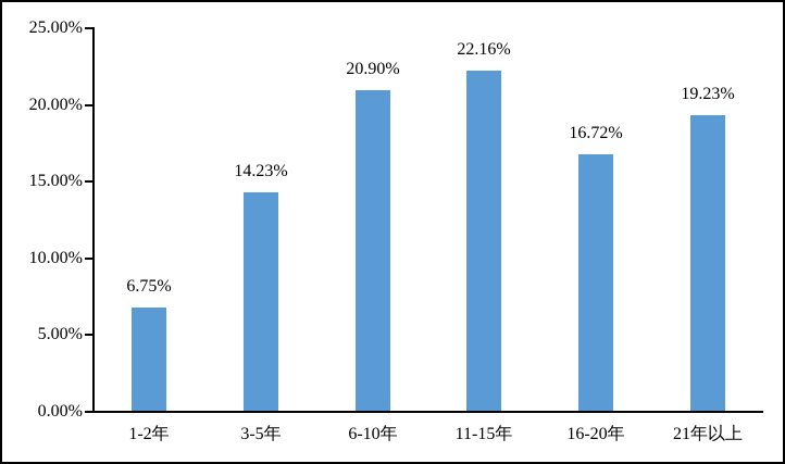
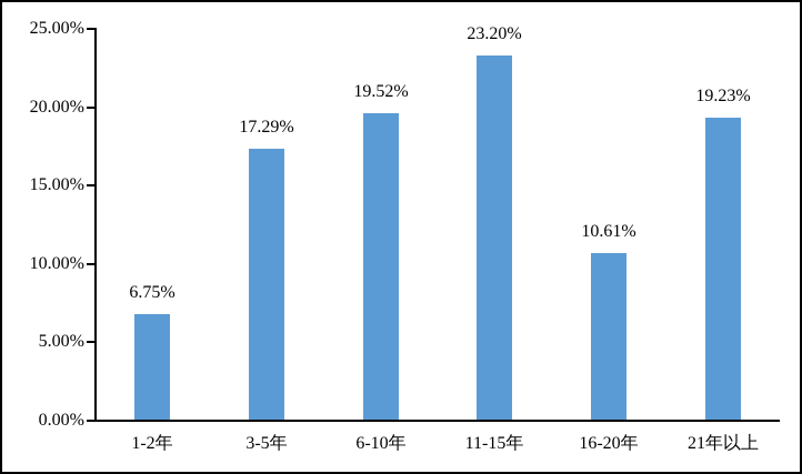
3-5年: 14.23% -> 17.29%
6-10年: 20.90% -> 19.52%
11-15年: 22.16% -> 23.20%
16-20年: 16.72% -> 10.61%
